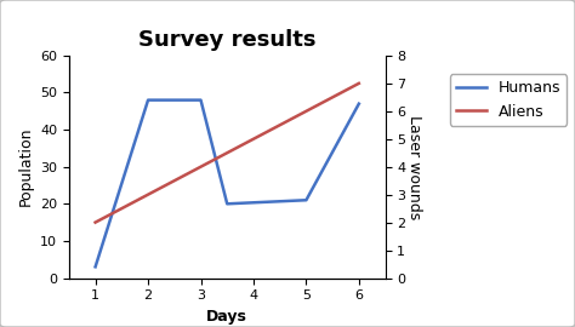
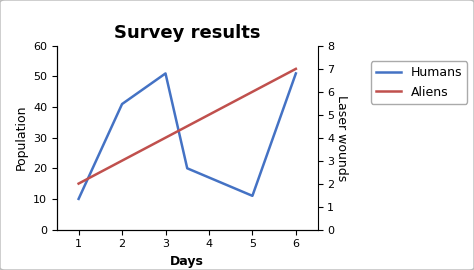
1: 3 -> 10
2: 48 -> 41
3: 48 -> 51
5: 21 -> 11
6: 47 -> 51
